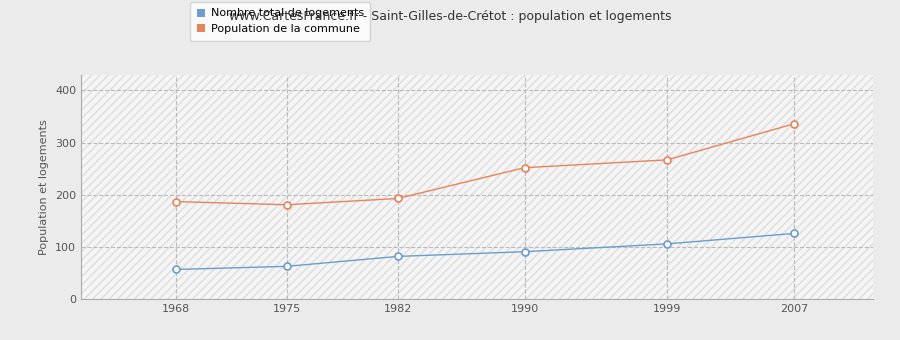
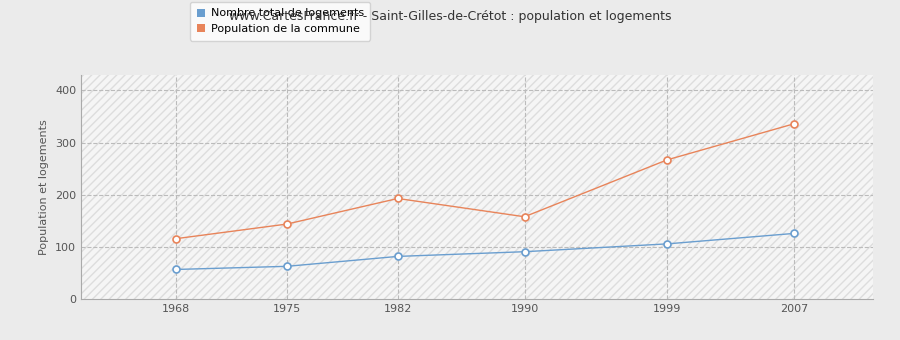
Population de la commune/1968: 187 -> 116
Population de la commune/1975: 181 -> 144
Population de la commune/1990: 252 -> 158
